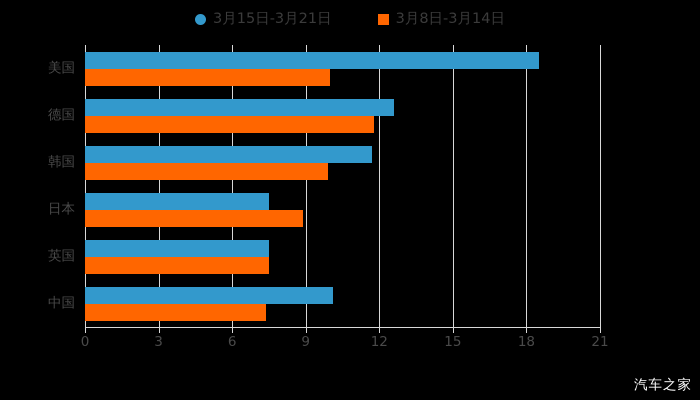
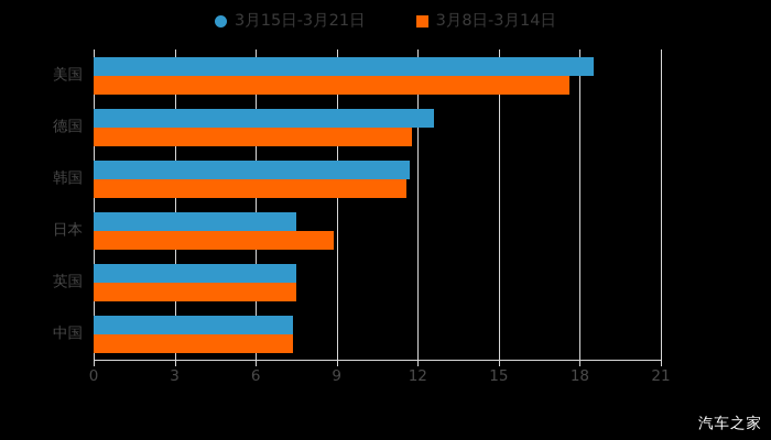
3月8日-3月14日/美国: 10.0 -> 17.6
3月8日-3月14日/韩国: 9.9 -> 11.6
3月15日-3月21日/中国: 10.1 -> 7.4
